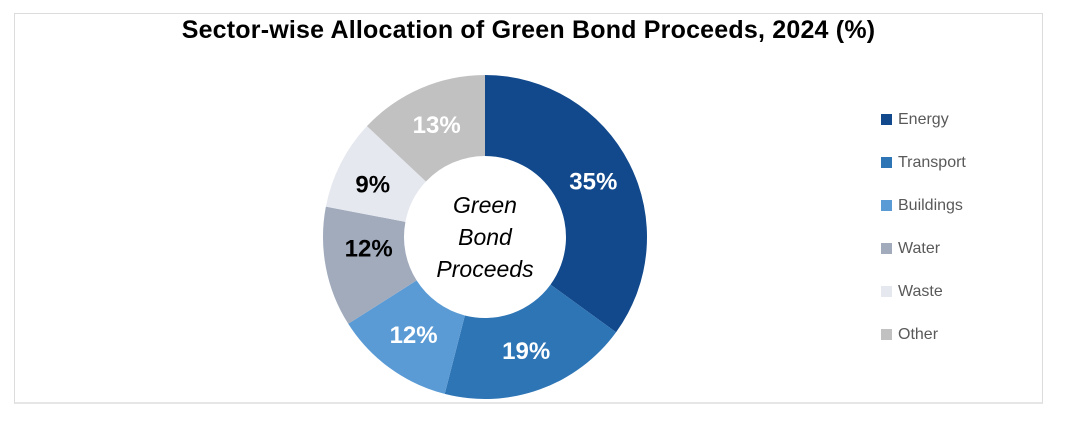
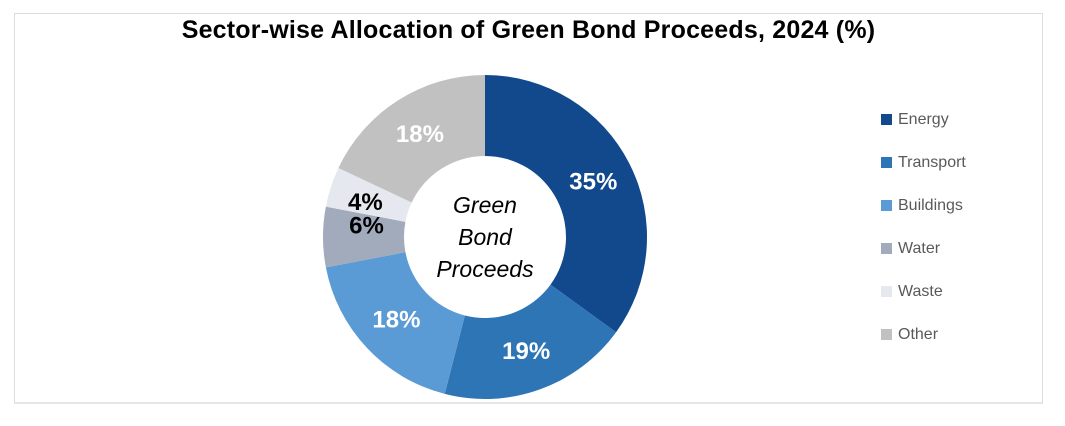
Buildings: 12% -> 18%
Water: 12% -> 6%
Waste: 9% -> 4%
Other: 13% -> 18%
